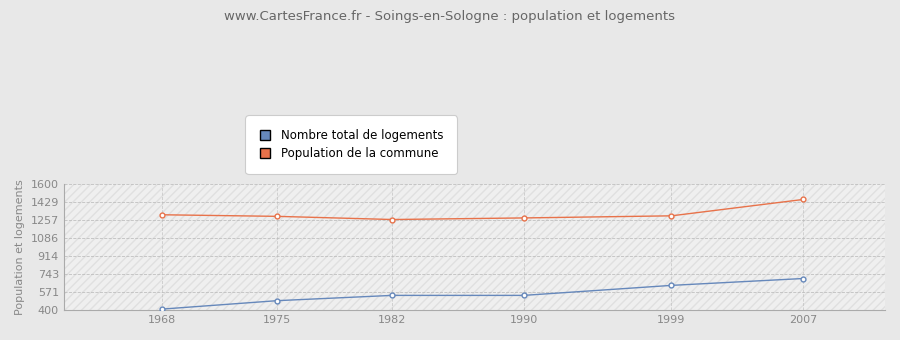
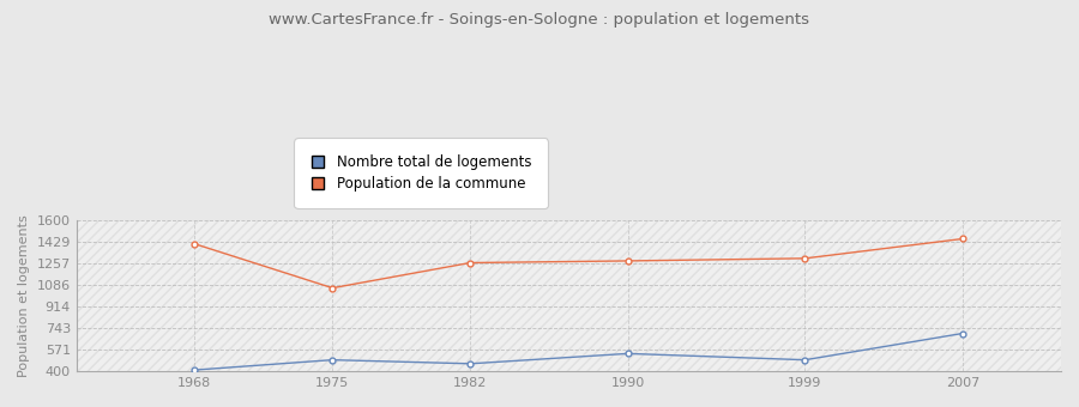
Population de la commune/1968: 1300 -> 1410
Population de la commune/1975: 1290 -> 1060
Nombre total de logements/1982: 540 -> 460
Nombre total de logements/1999: 640 -> 490
